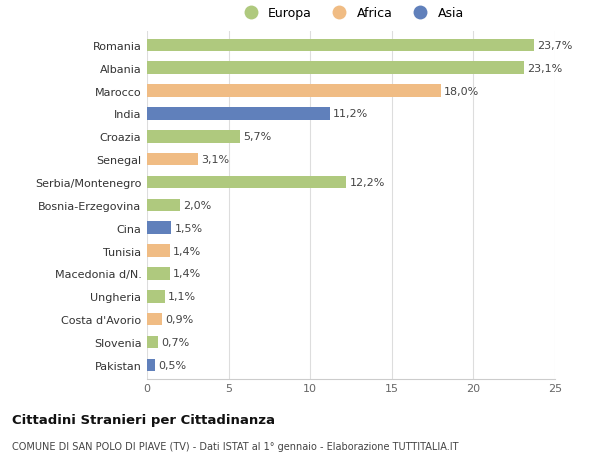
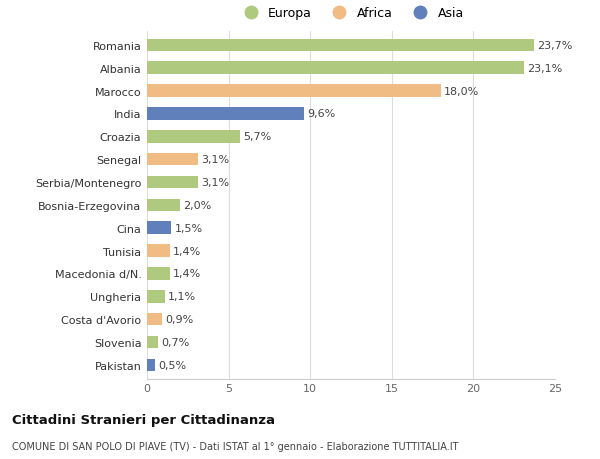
India: 11,2% -> 9,6%
Serbia/Montenegro: 12,2% -> 3,1%
